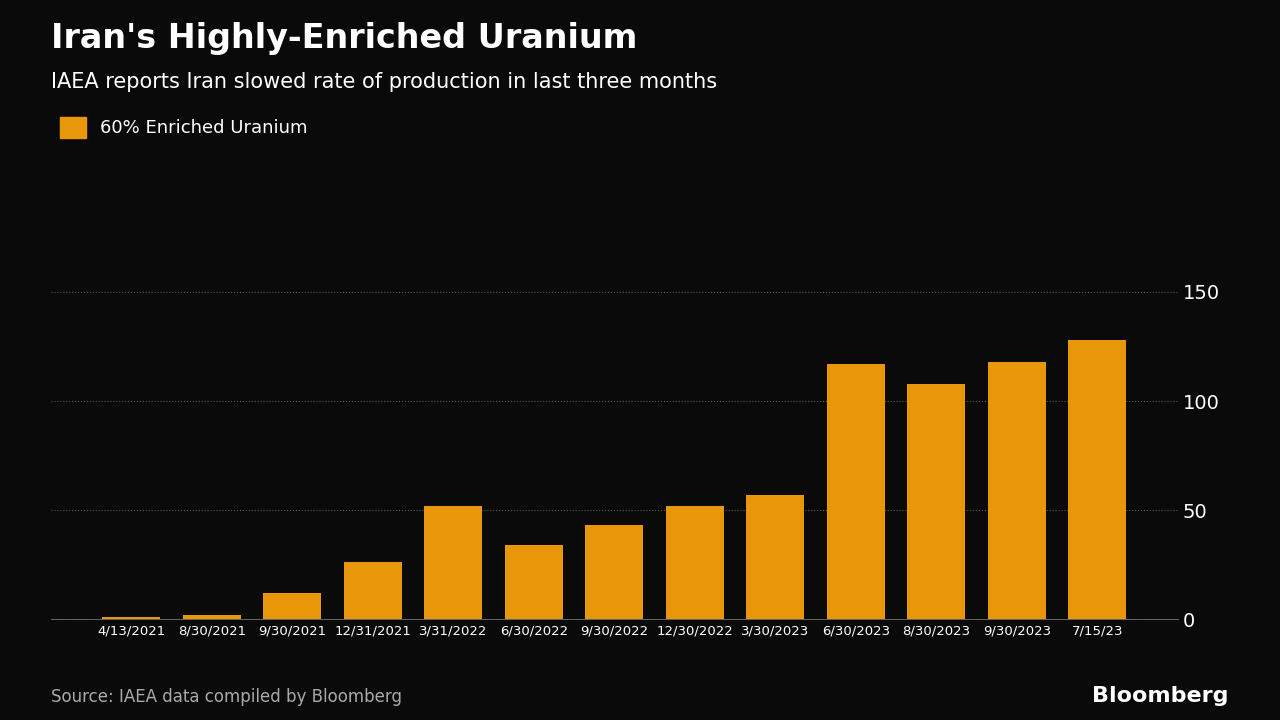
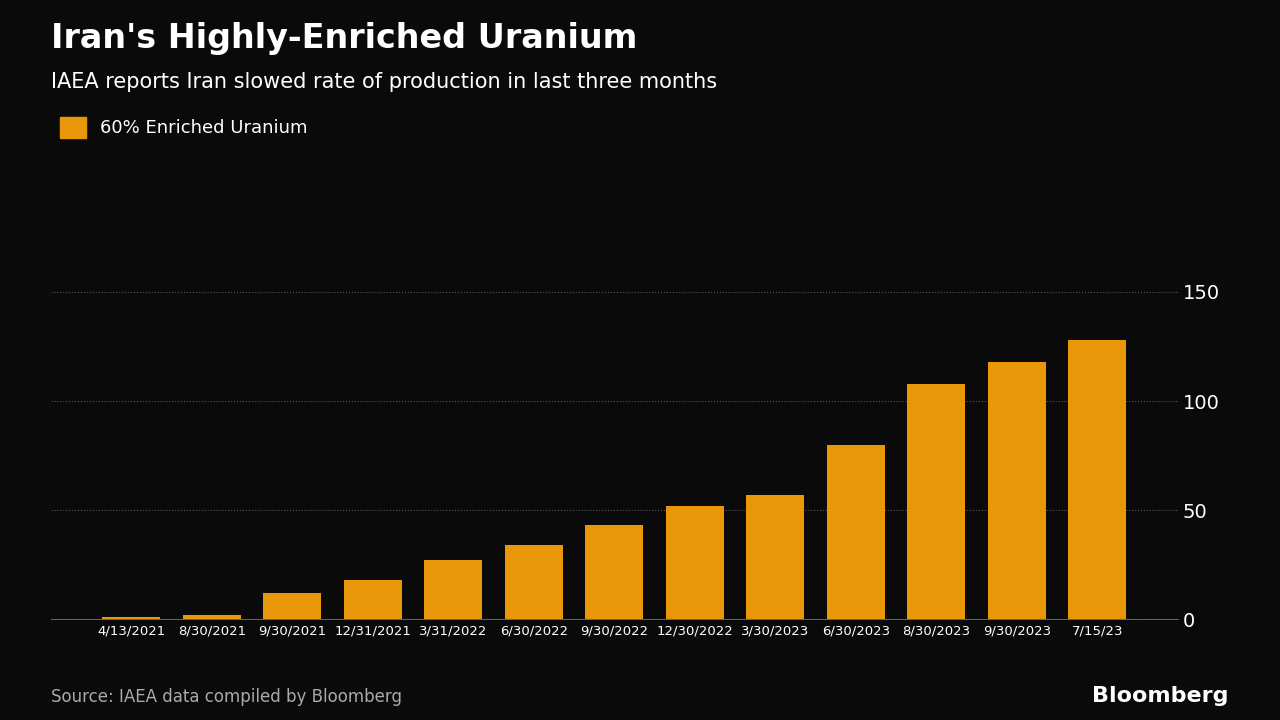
12/31/2021: 26 -> 18
3/31/2022: 52 -> 27
6/30/2023: 117 -> 80
